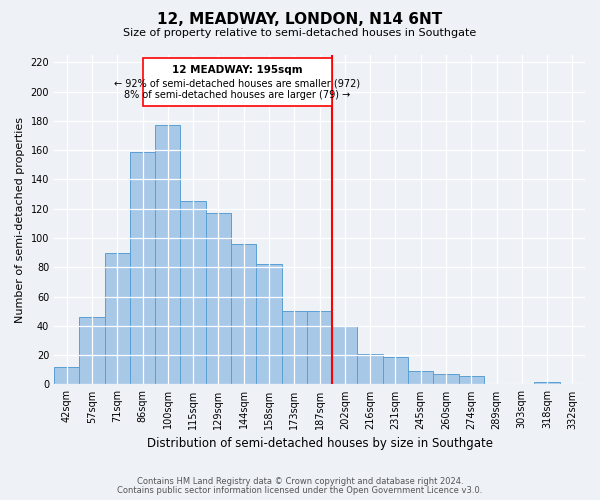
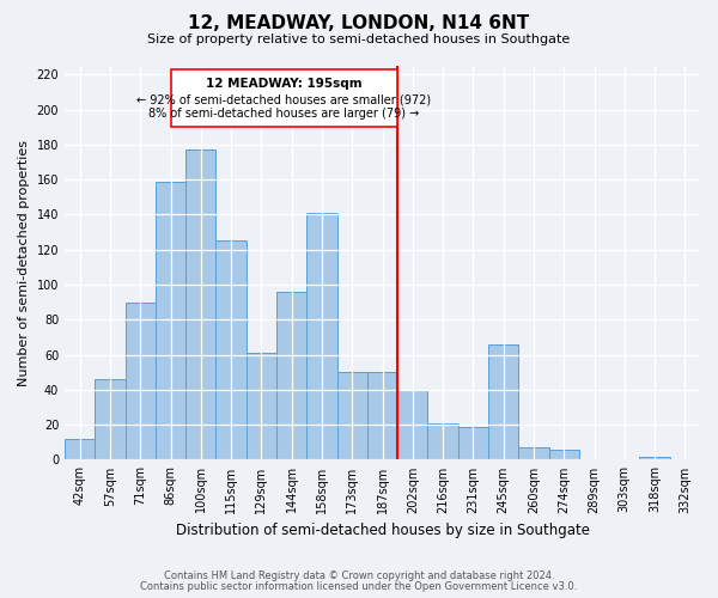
129sqm: 117 -> 61
158sqm: 82 -> 141
245sqm: 9 -> 66
